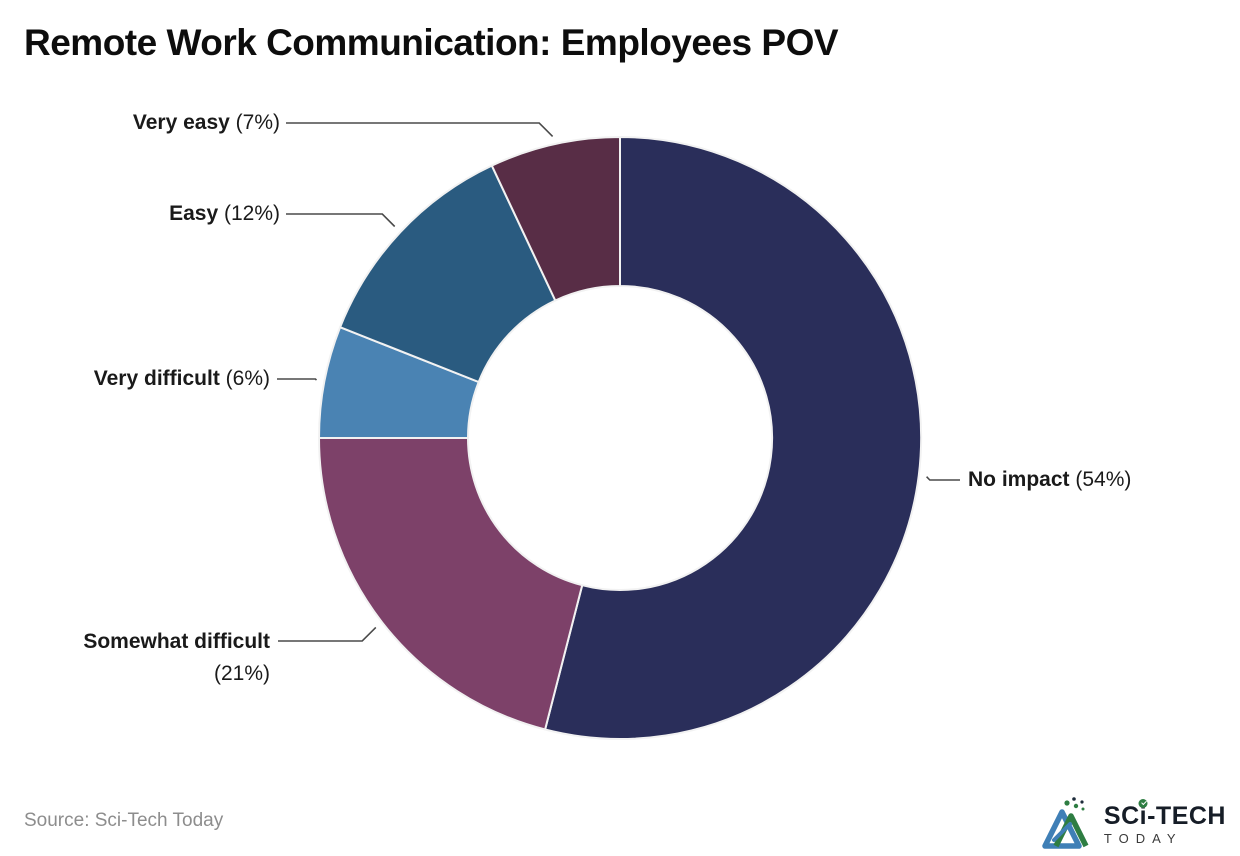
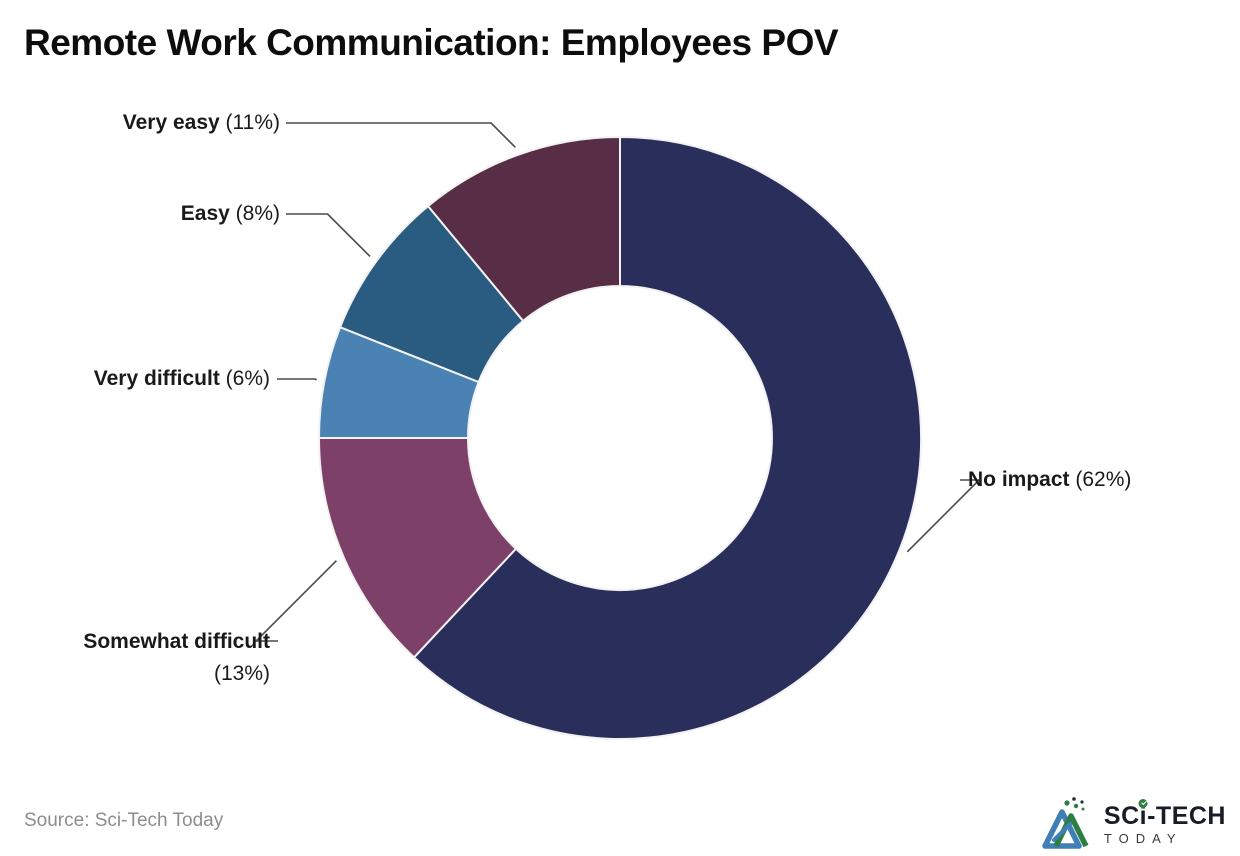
No impact: 54% -> 62%
Somewhat difficult: 21% -> 13%
Easy: 12% -> 8%
Very easy: 7% -> 11%
